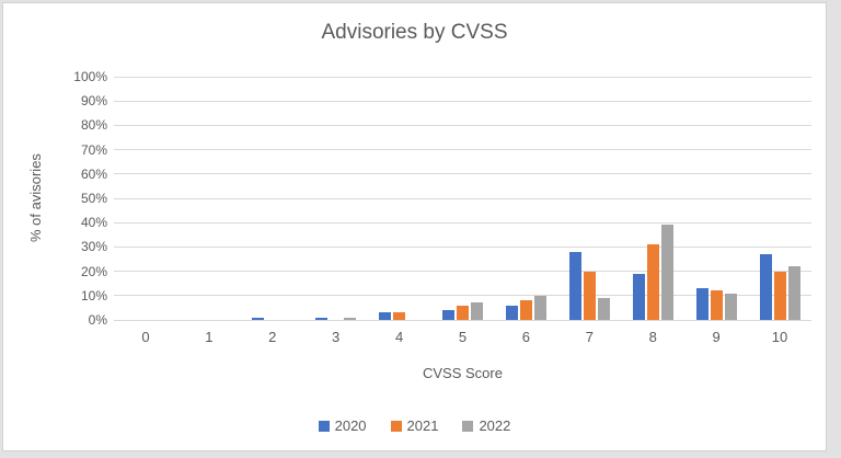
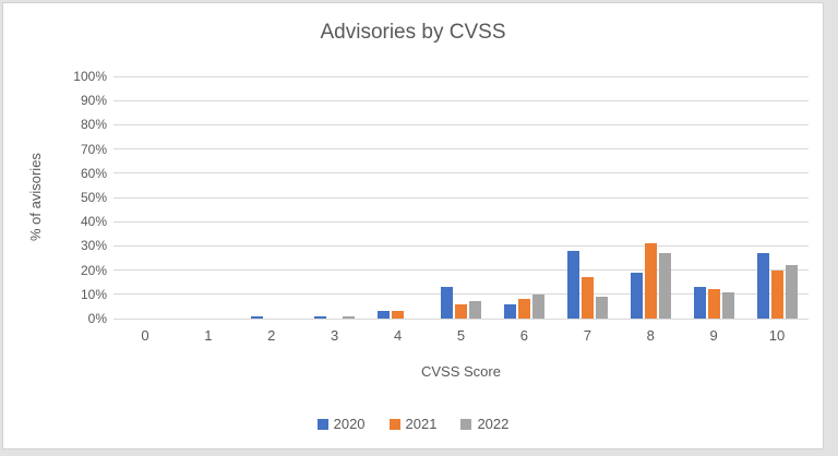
2020/5: 4% -> 13%
2021/7: 20% -> 17%
2022/8: 39% -> 27%
